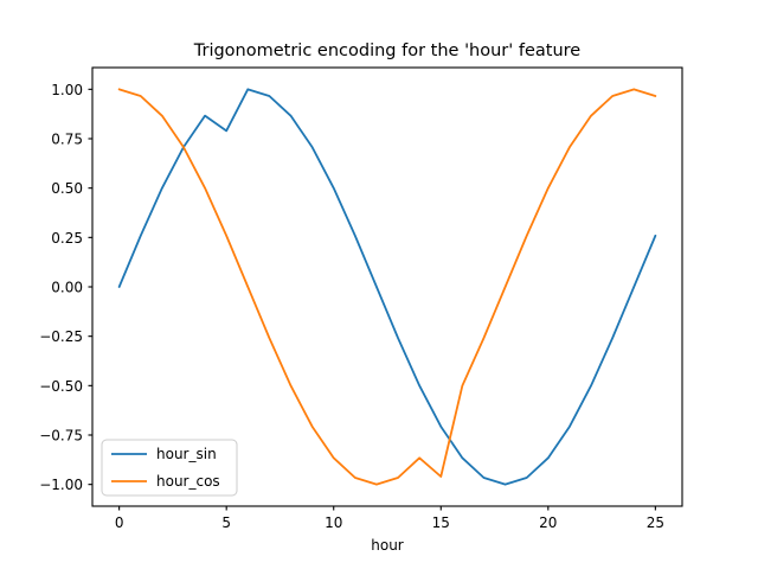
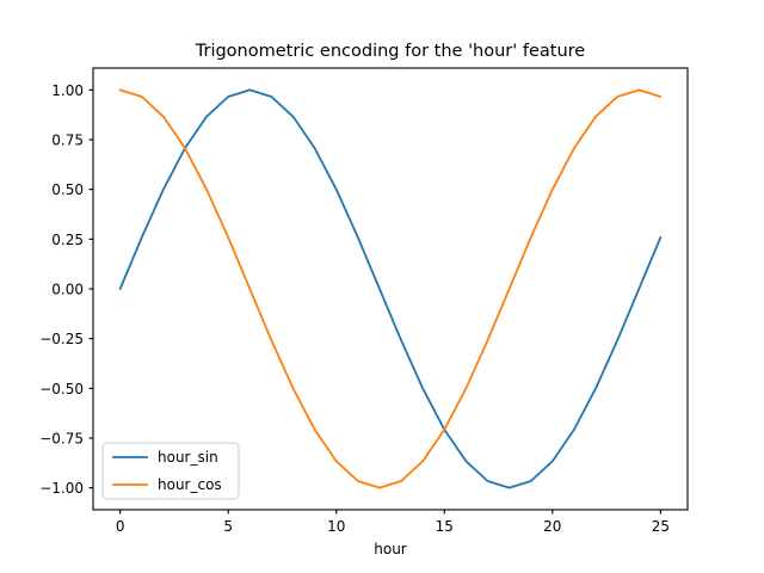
hour_sin/5: 0.79 -> 0.97
hour_cos/15: -0.96 -> -0.71
